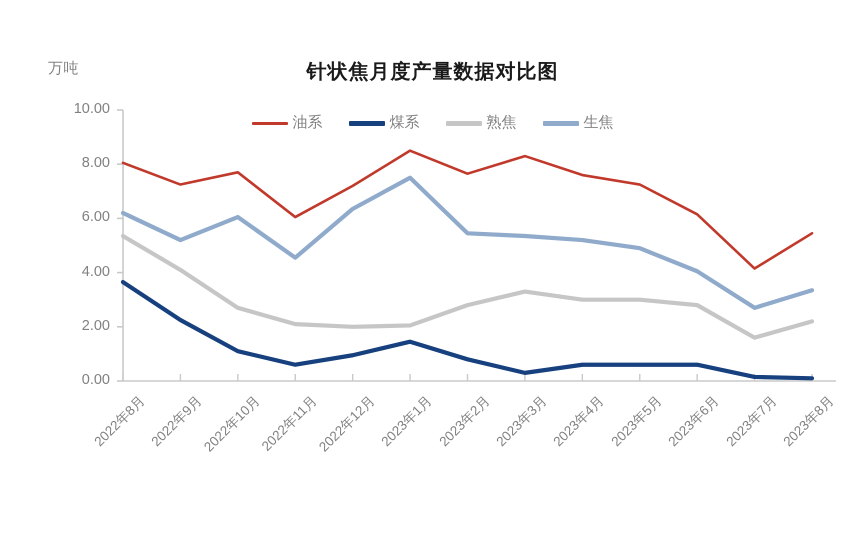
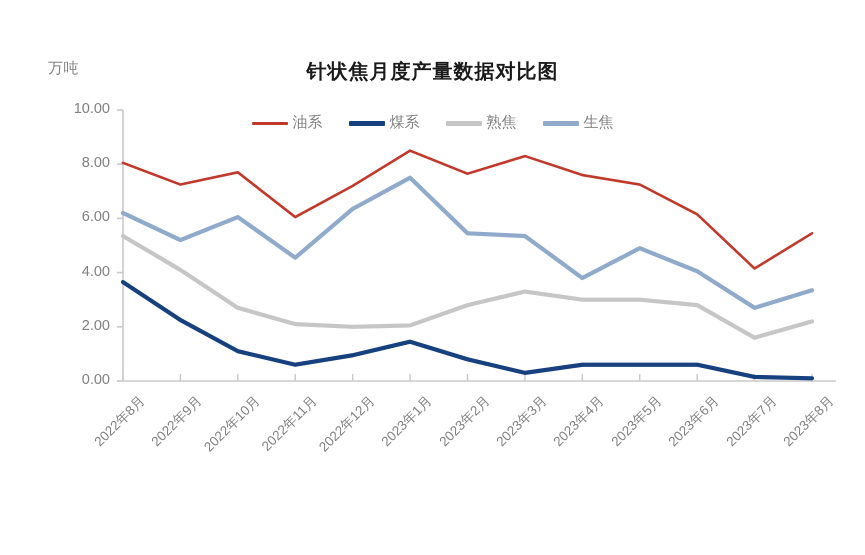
生焦/2023年4月: 5.2 -> 3.8
